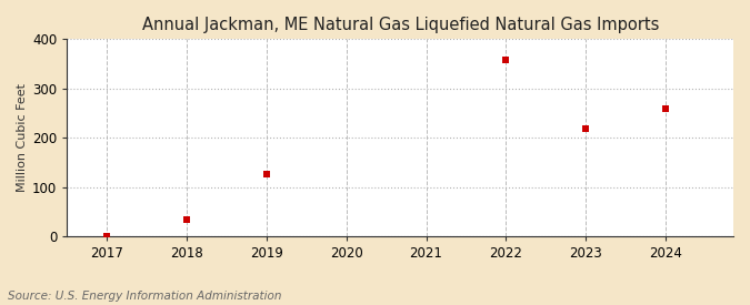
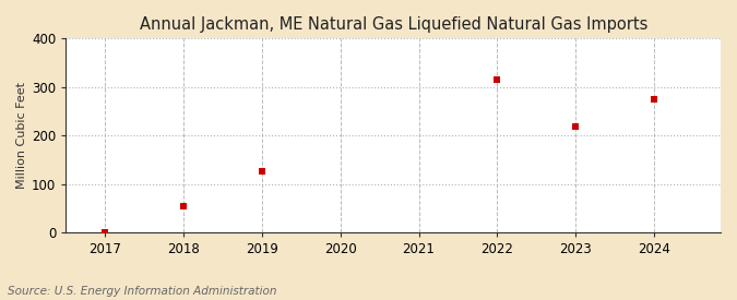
2018: 35 -> 55
2022: 357 -> 315
2024: 258 -> 275
